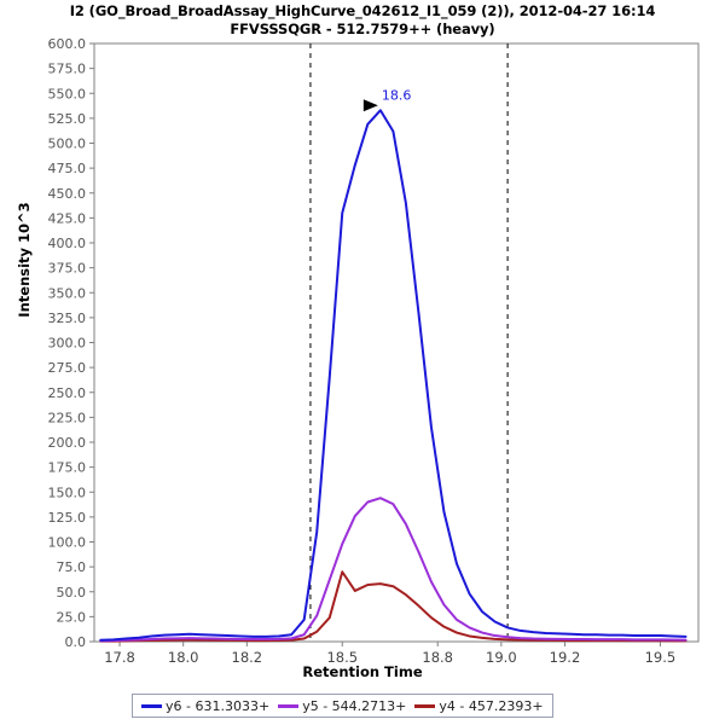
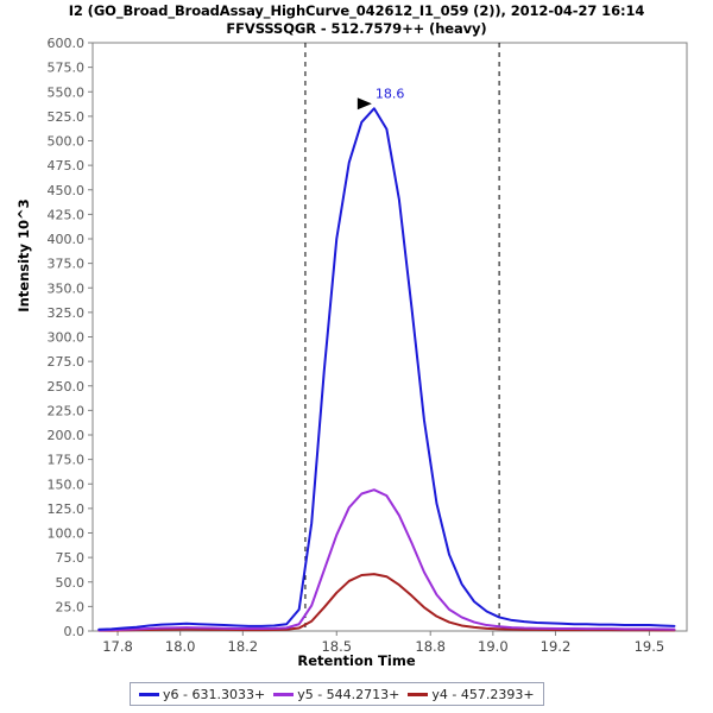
y6 - 631.3033+/18.5: 430 -> 400
y4 - 457.2393+/18.5: 70 -> 40
